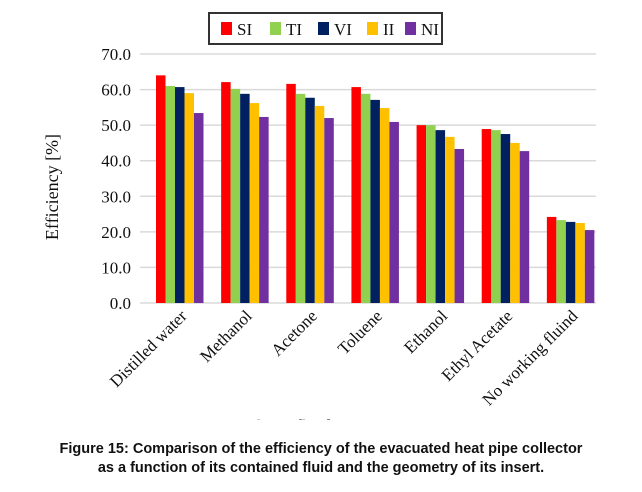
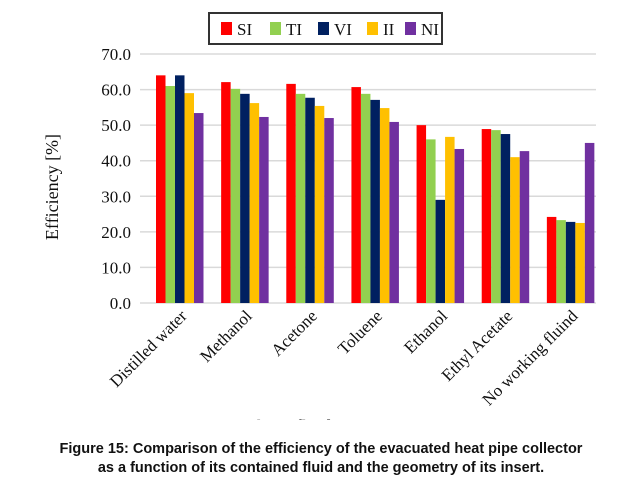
VI/Distilled water: 61 -> 64
TI/Ethanol: 50 -> 46
VI/Ethanol: 49 -> 29
II/Ethyl Acetate: 45 -> 41
NI/No working fluind: 20 -> 45
